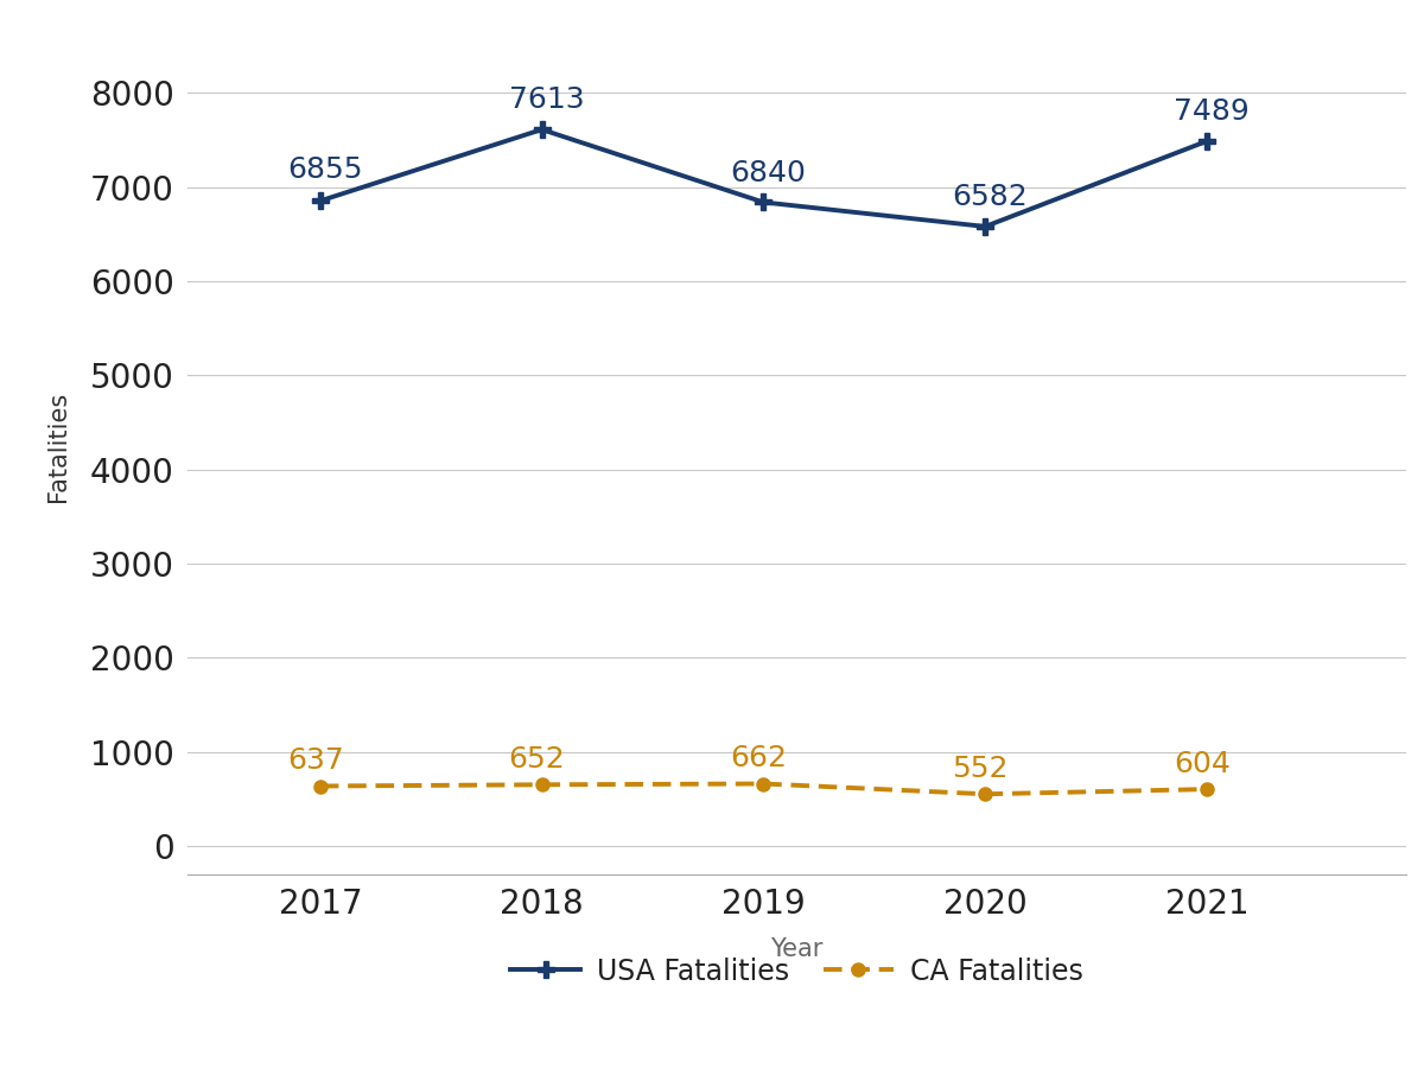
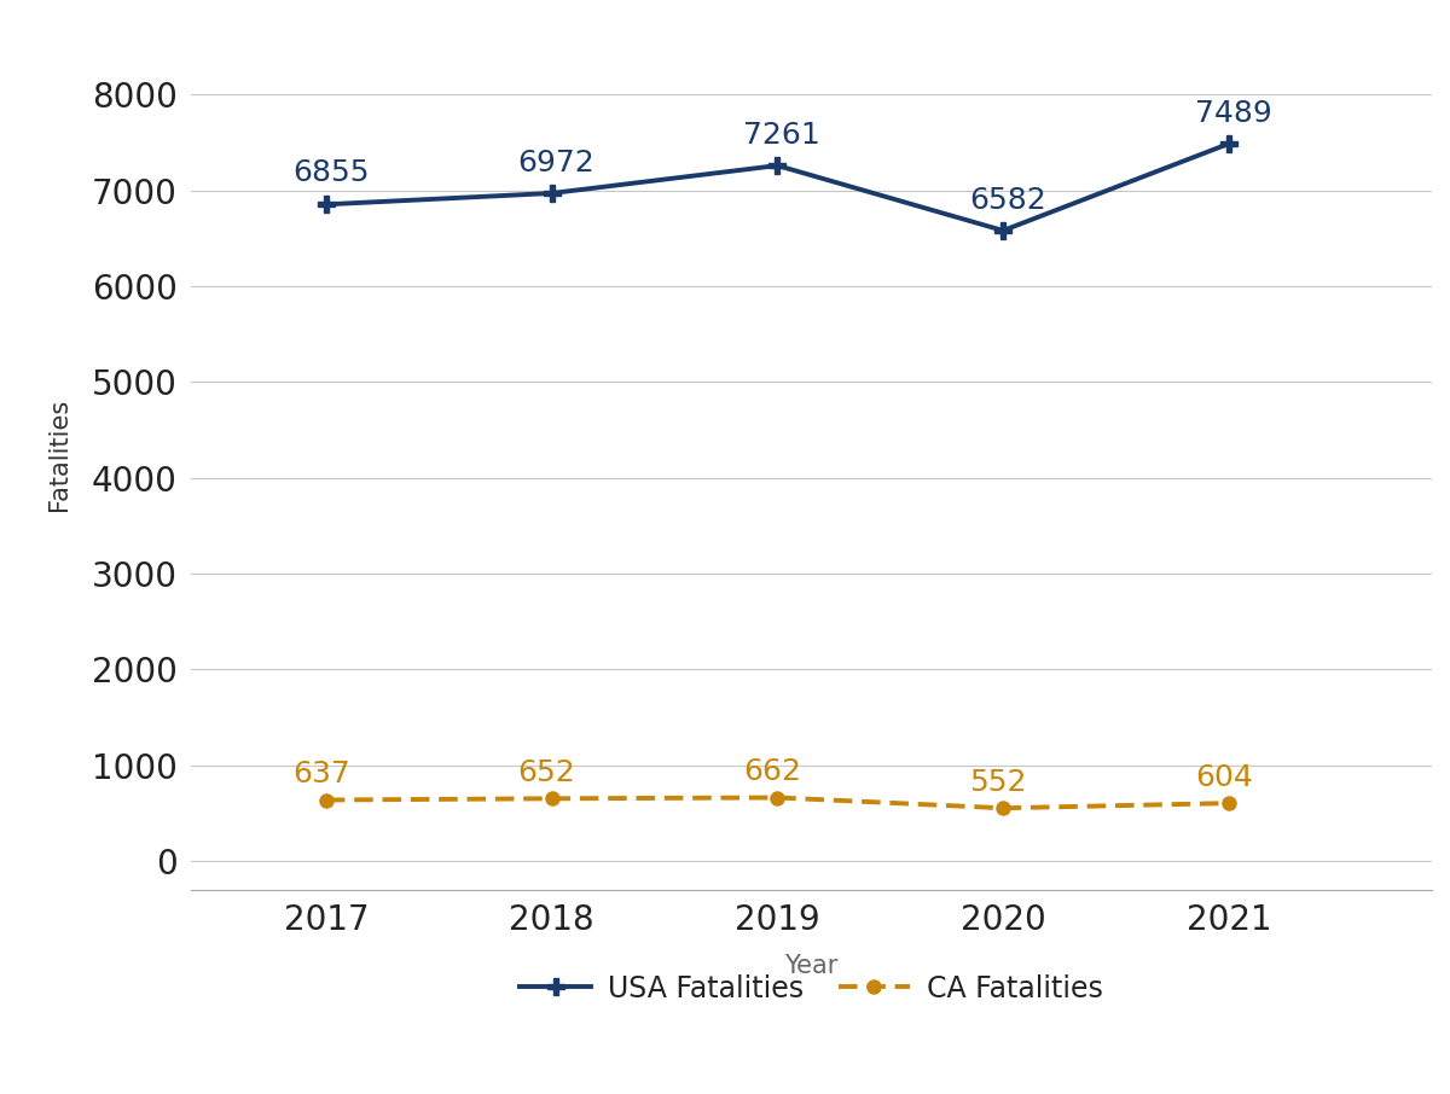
USA Fatalities/2018: 7613 -> 6972
USA Fatalities/2019: 6840 -> 7261
